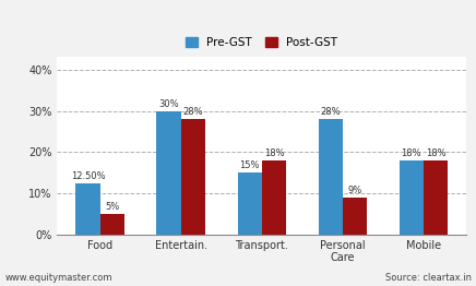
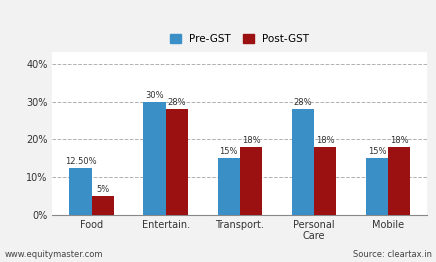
Post-GST/Personal Care: 9% -> 18%
Pre-GST/Mobile: 18% -> 15%
